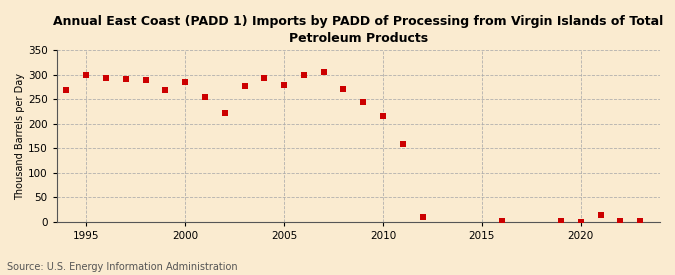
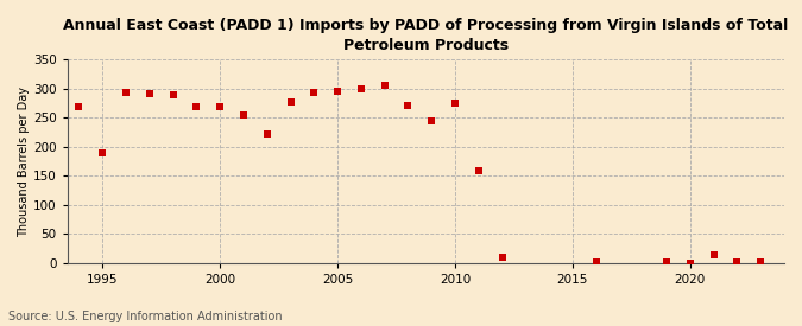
1995: 300 -> 190
2000: 285 -> 270
2005: 280 -> 295
2010: 215 -> 275
